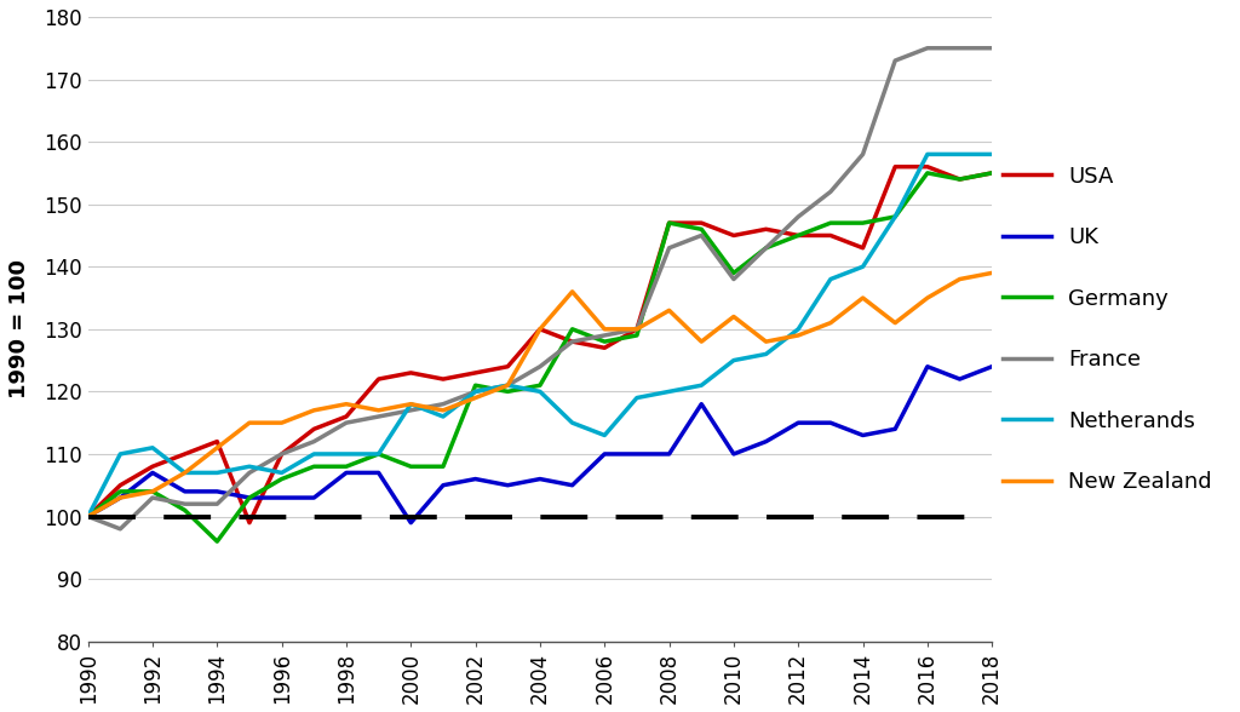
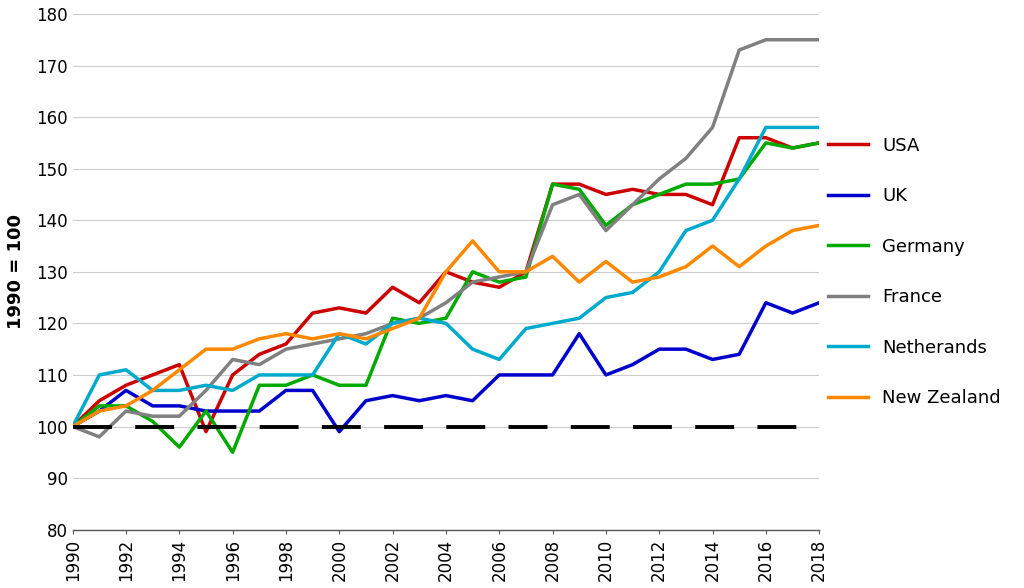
Germany/1996: 106 -> 95
France/1996: 110 -> 113
USA/2002: 123 -> 127
